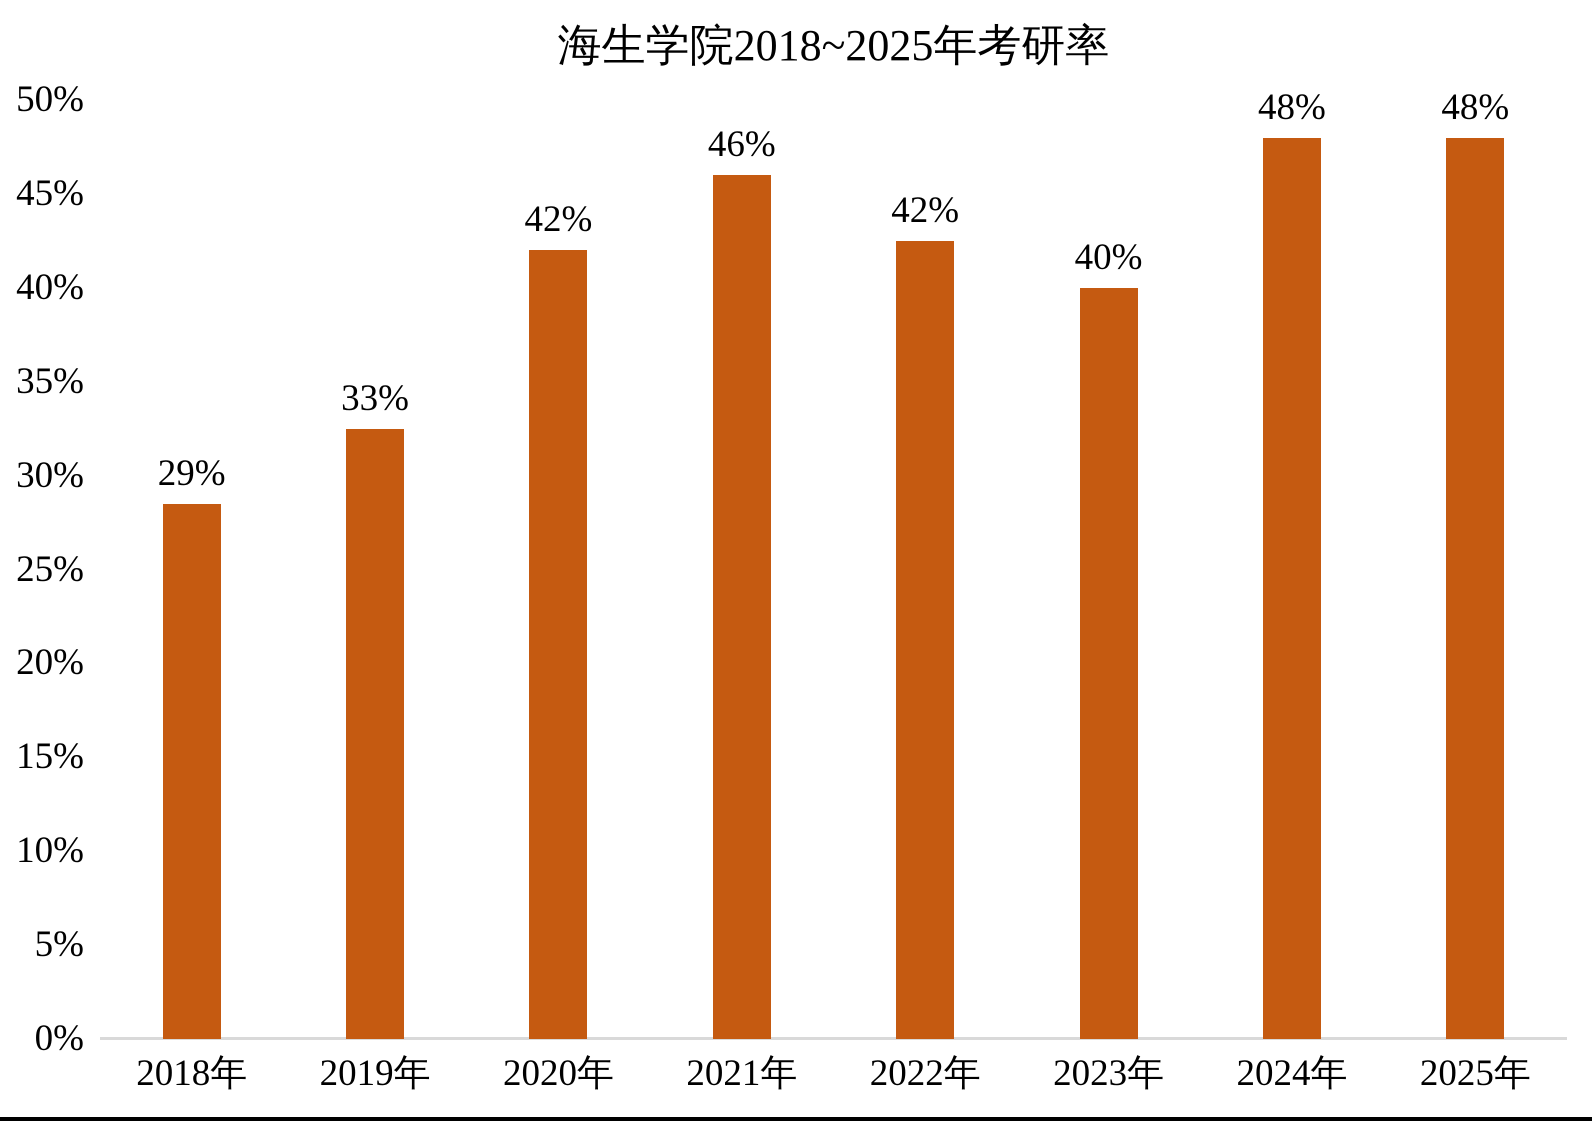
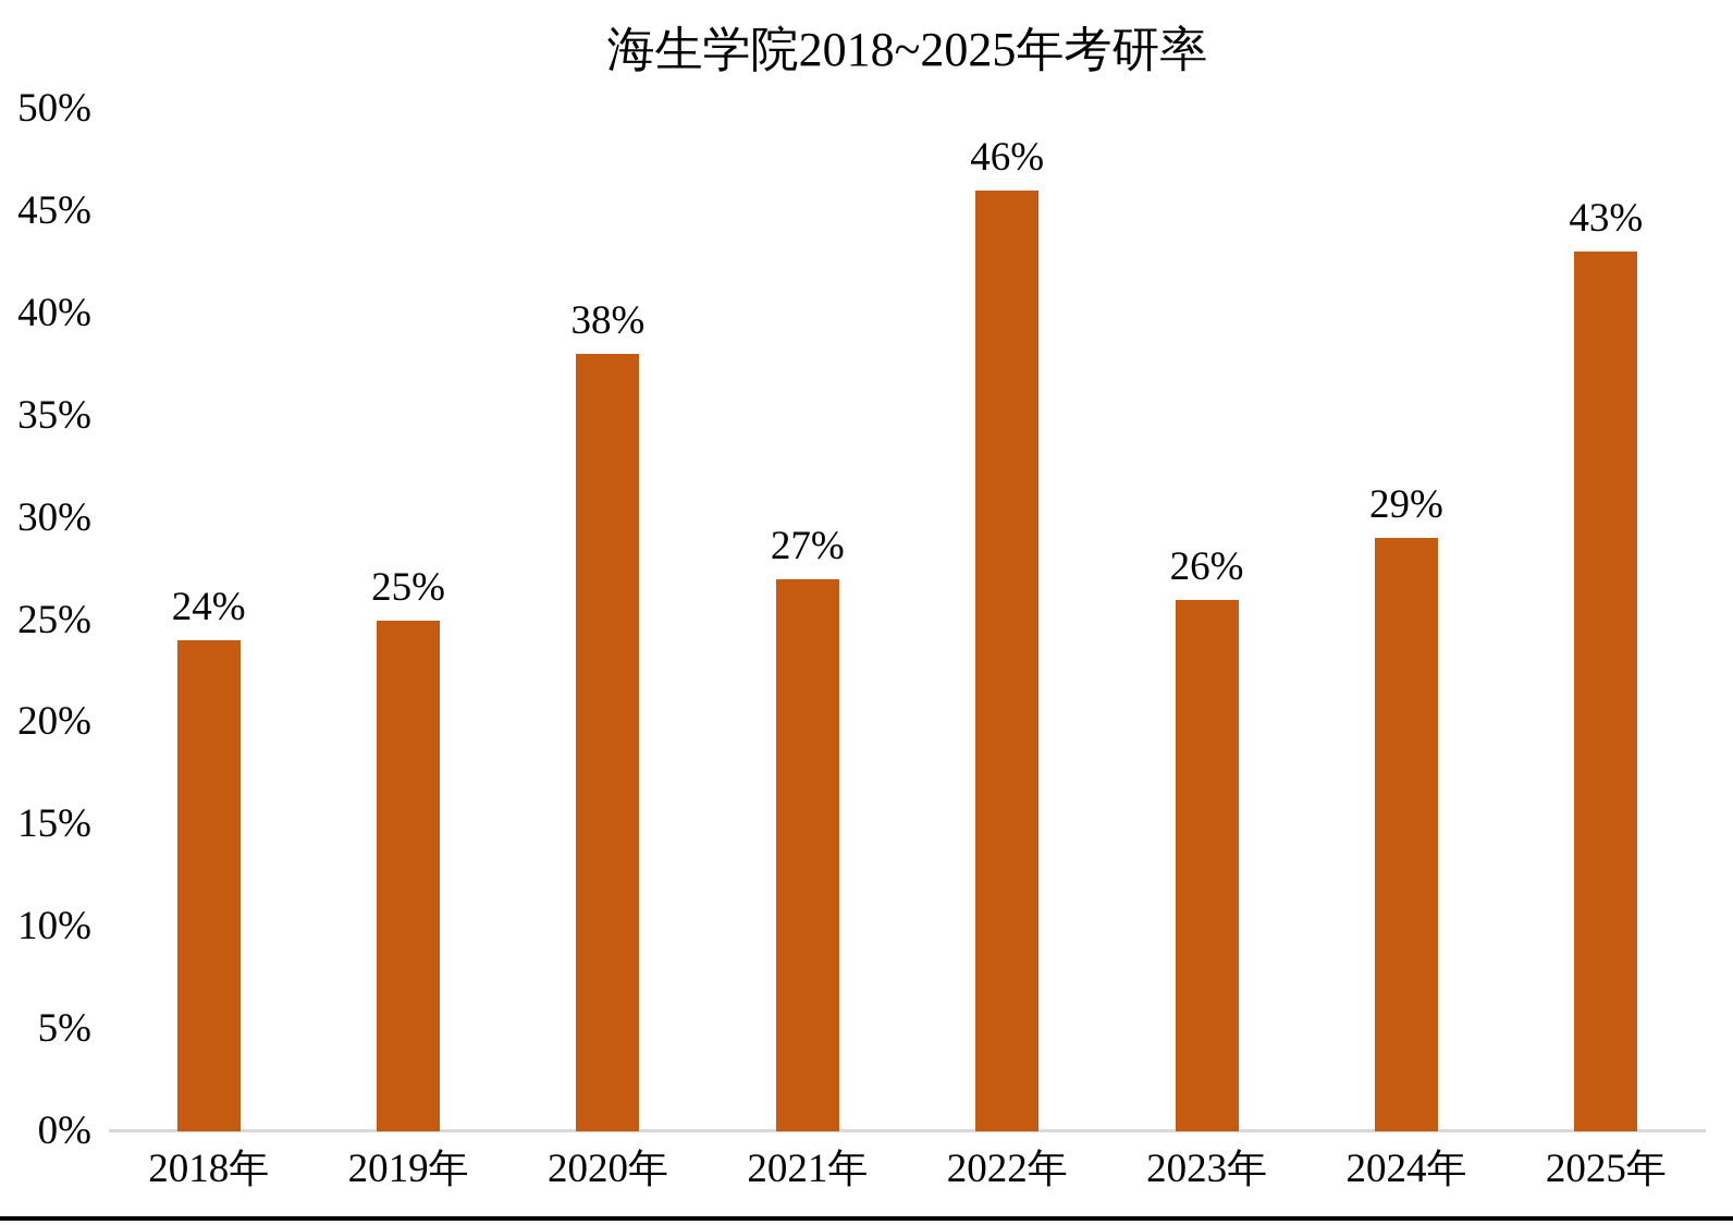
2018年: 29% -> 24%
2019年: 33% -> 25%
2020年: 42% -> 38%
2021年: 46% -> 27%
2022年: 42% -> 46%
2023年: 40% -> 26%
2024年: 48% -> 29%
2025年: 48% -> 43%
